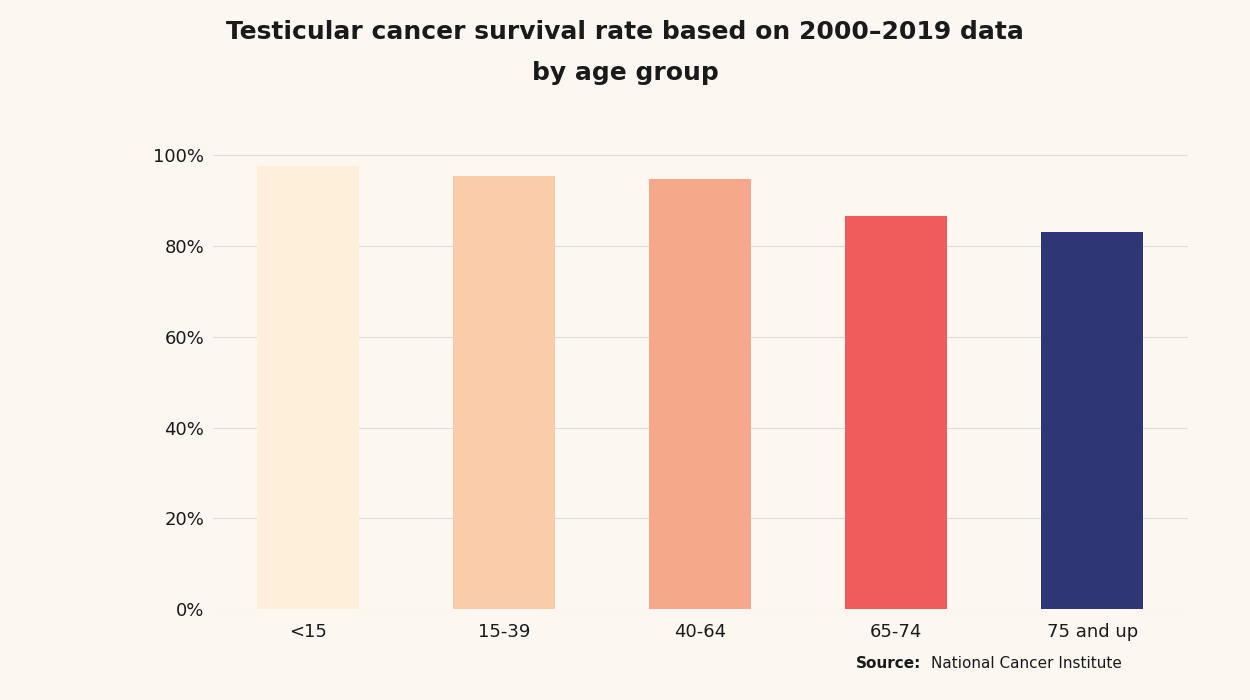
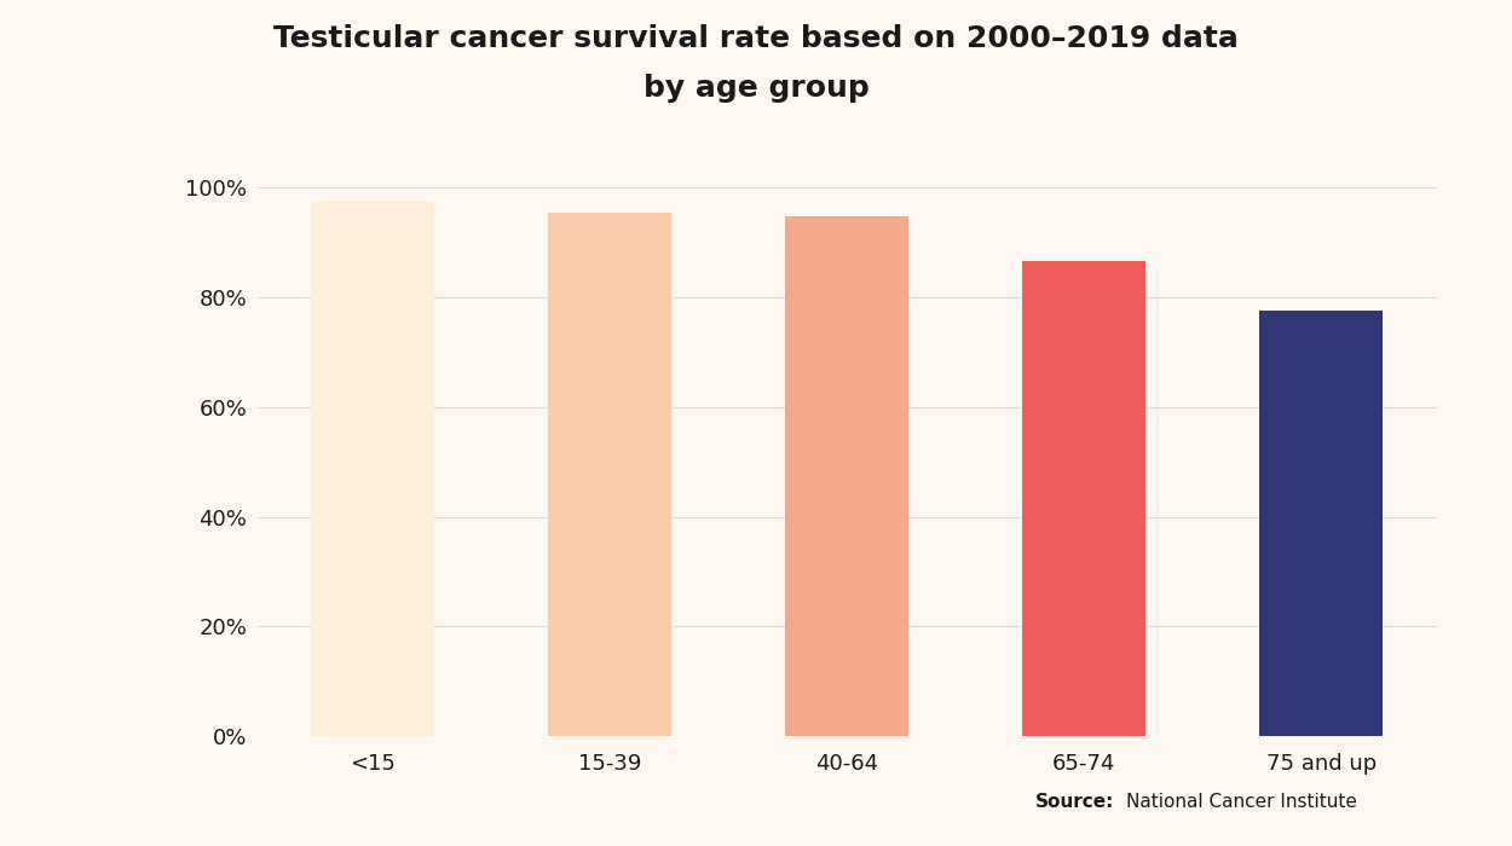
75 and up: 83.0% -> 77.5%
